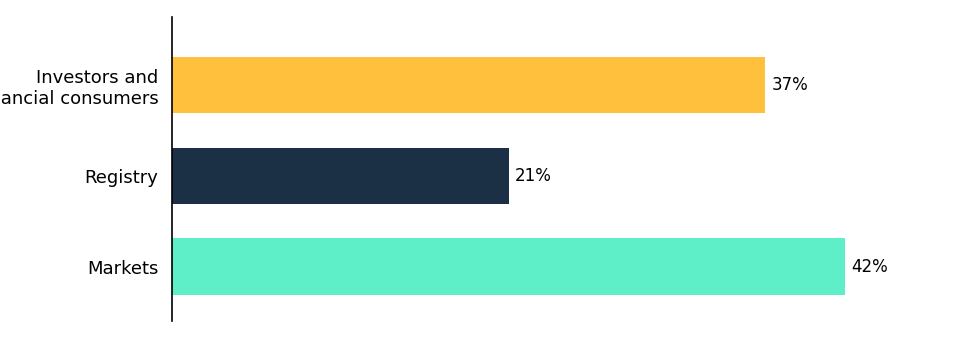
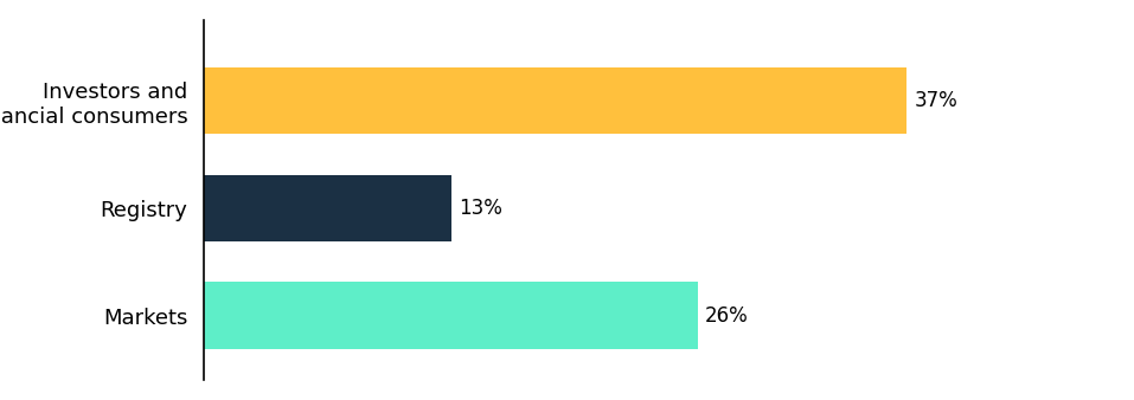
Registry: 21% -> 13%
Markets: 42% -> 26%
